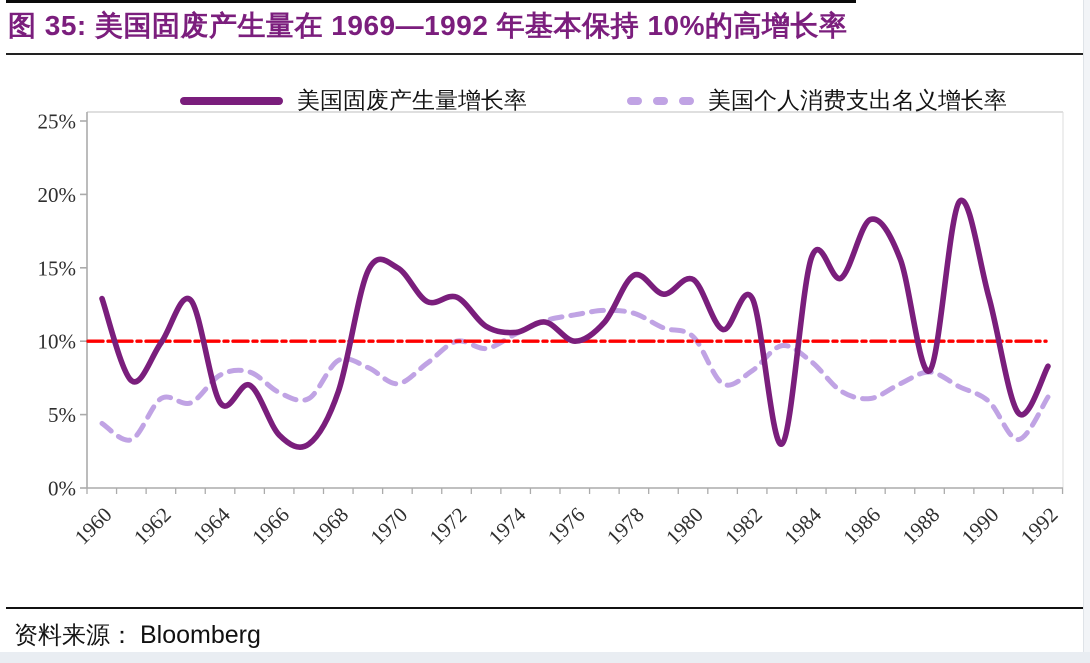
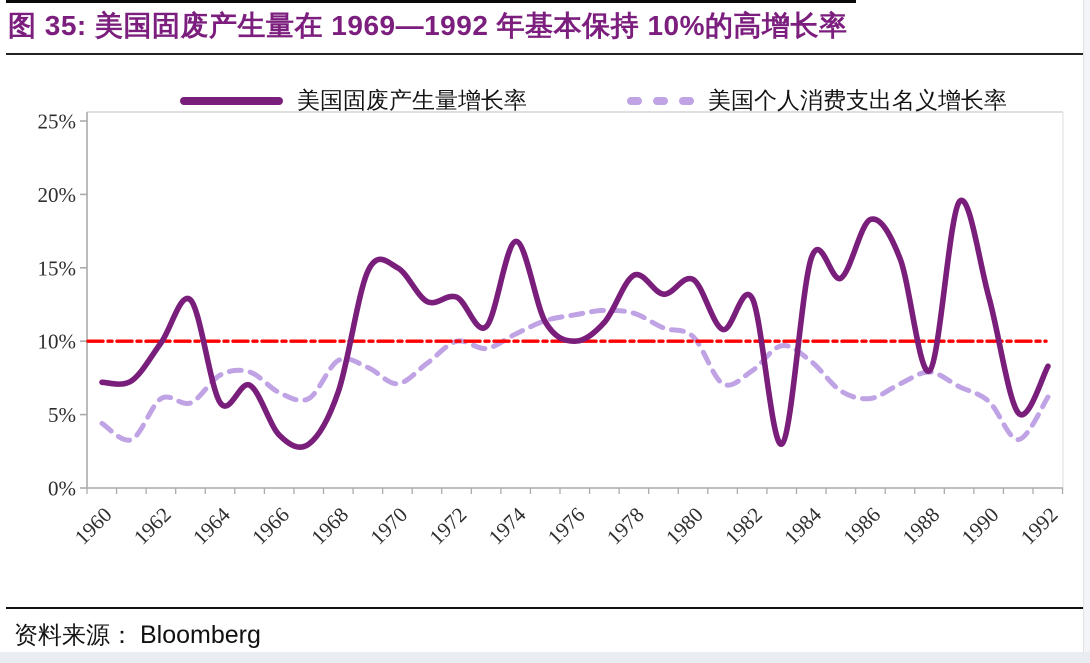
美国固废产生量增长率/1960: 12.9% -> 7.2%
美国固废产生量增长率/1974: 10.6% -> 16.8%
